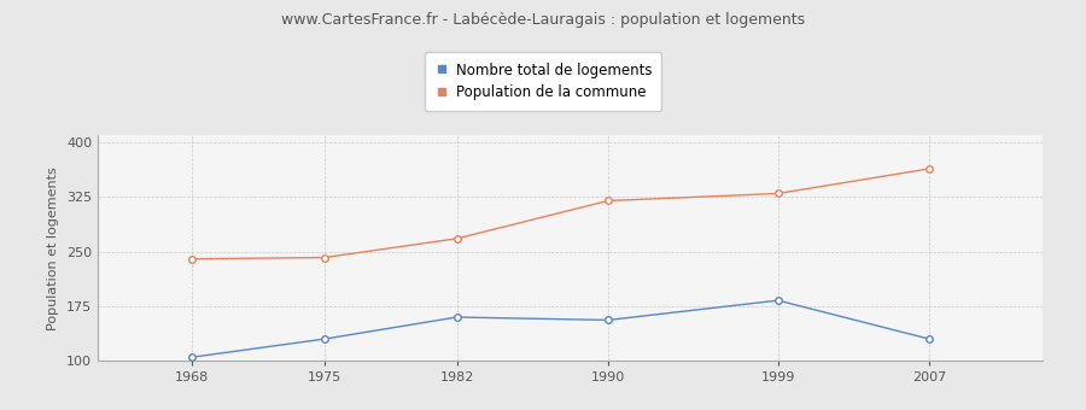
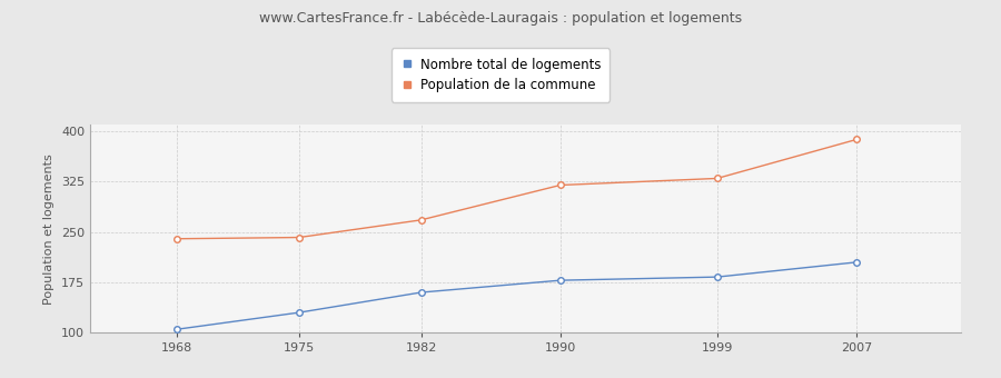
Nombre total de logements/1990: 156 -> 178
Nombre total de logements/2007: 130 -> 205
Population de la commune/2007: 364 -> 388
